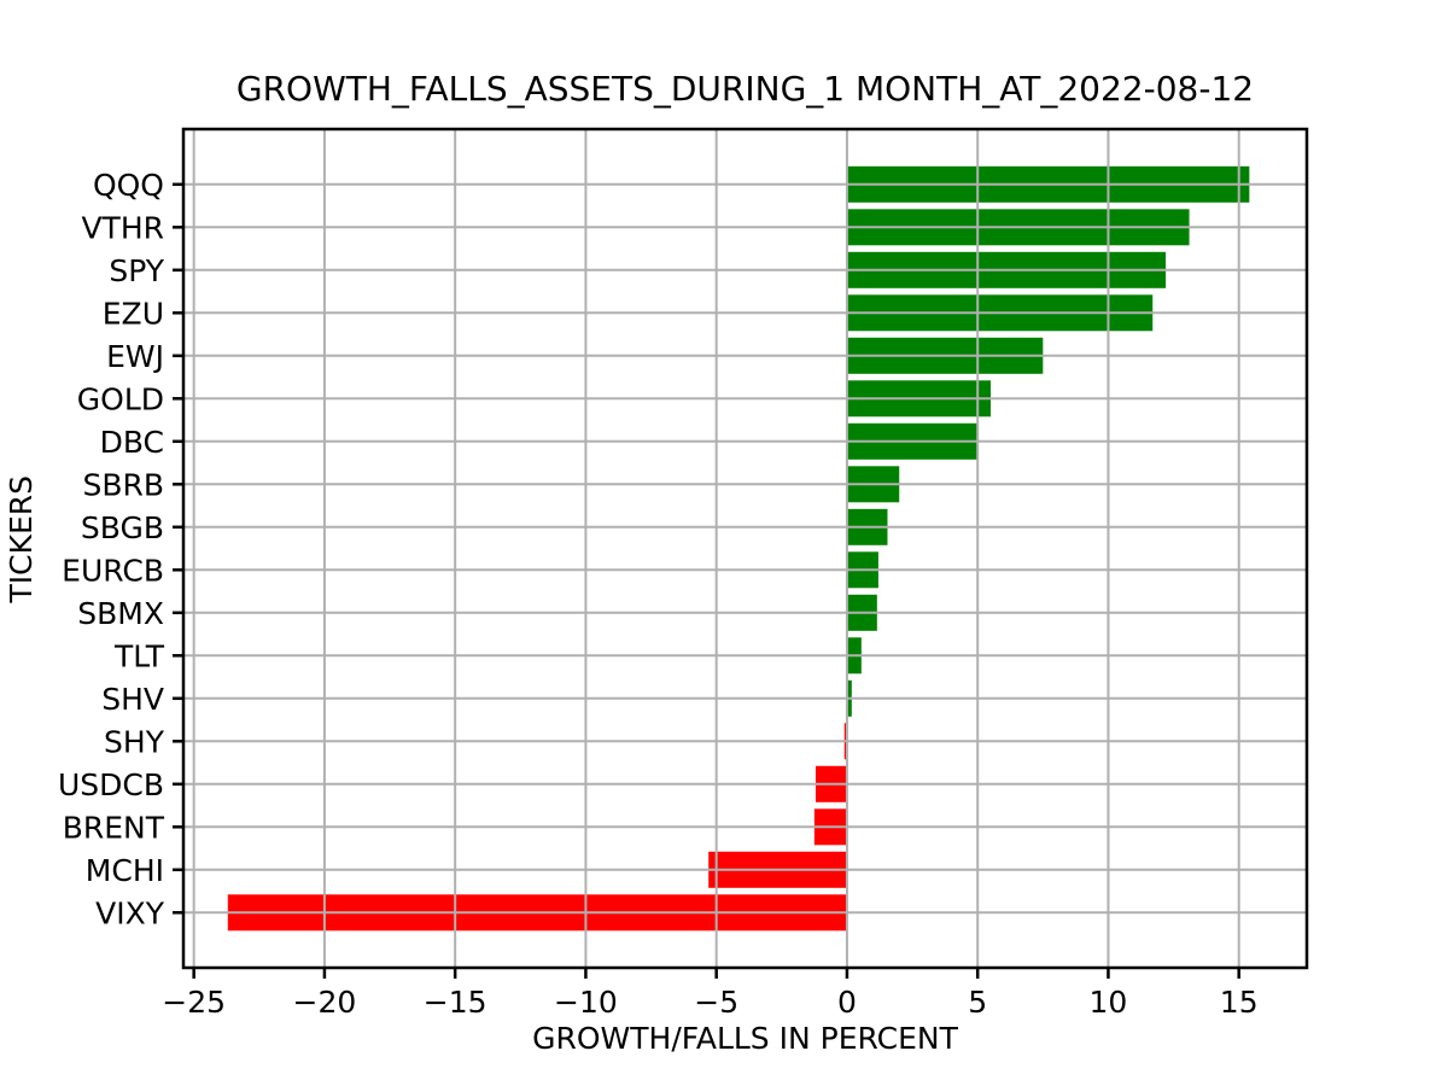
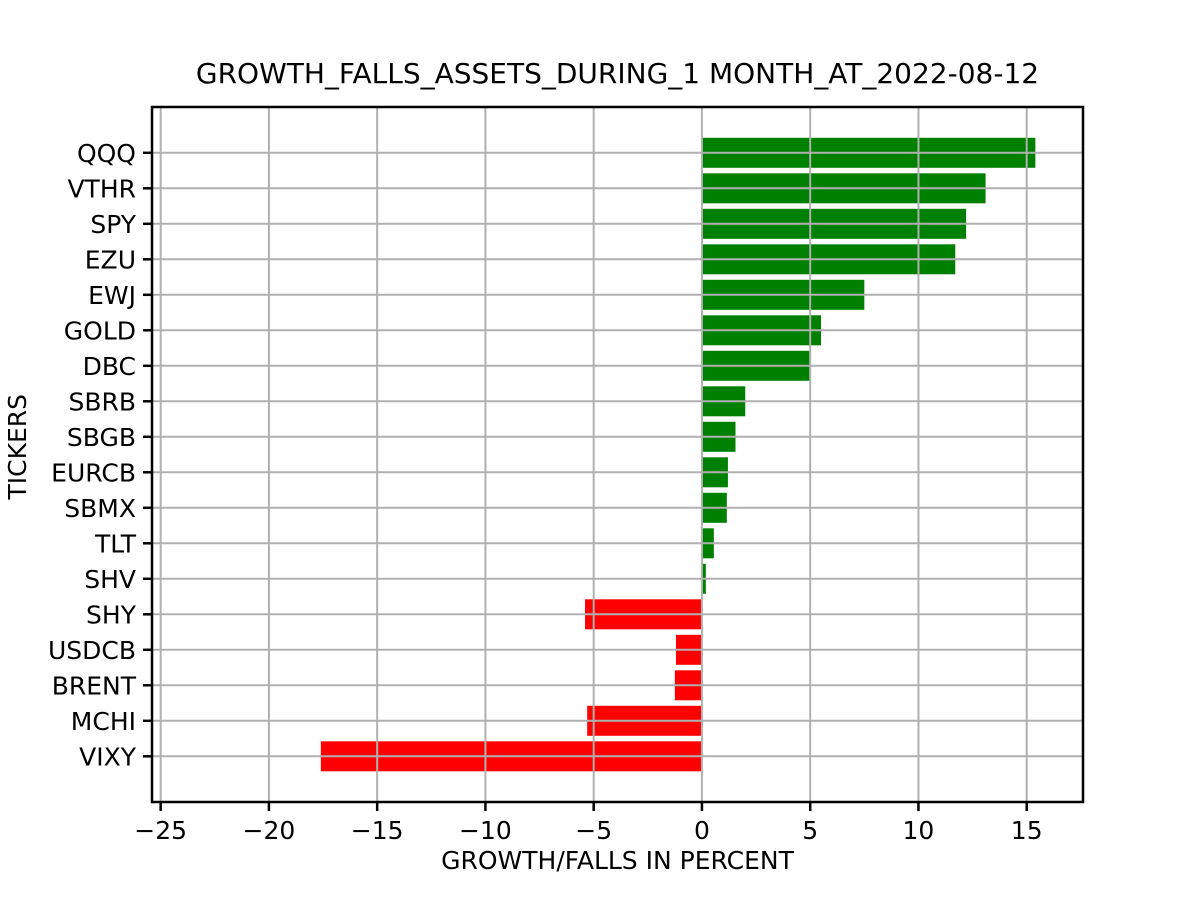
SHY: -0.1 -> -5.4
VIXY: -23.7 -> -17.6
